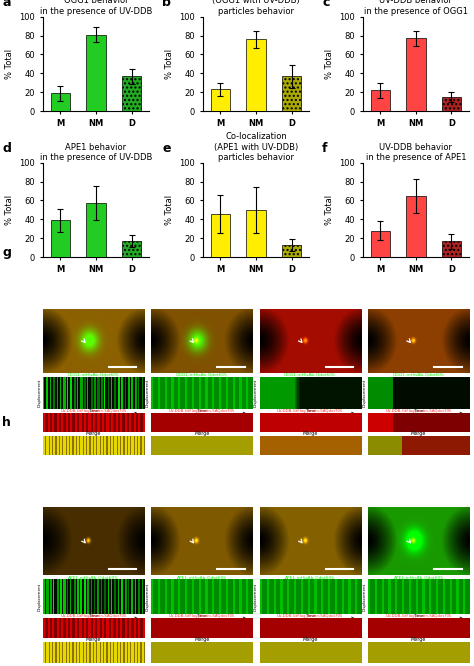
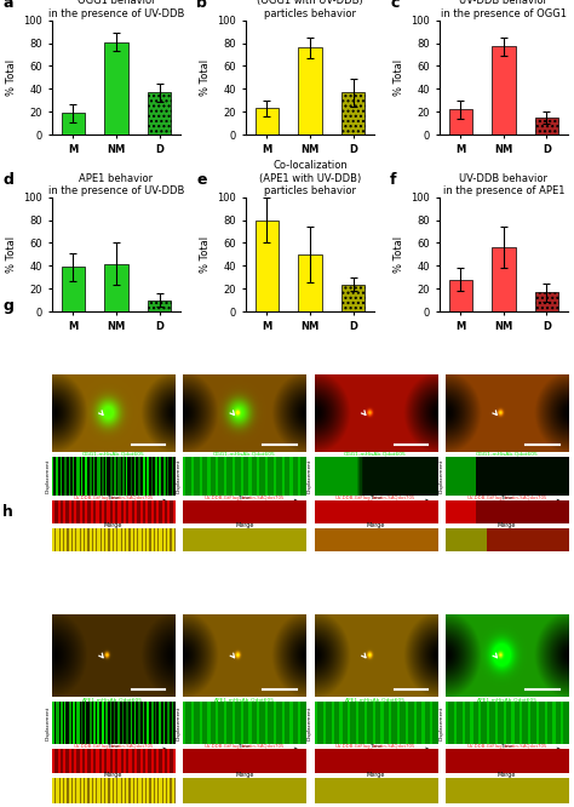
APE1 behavior in the presence of UV-DDB/NM: 57 -> 42
APE1 behavior in the presence of UV-DDB/D: 17 -> 10
Co-localization (APE1 with UV-DDB) particles behavior/M: 46 -> 80
Co-localization (APE1 with UV-DDB) particles behavior/D: 13 -> 24
UV-DDB behavior in the presence of APE1/NM: 65 -> 56
